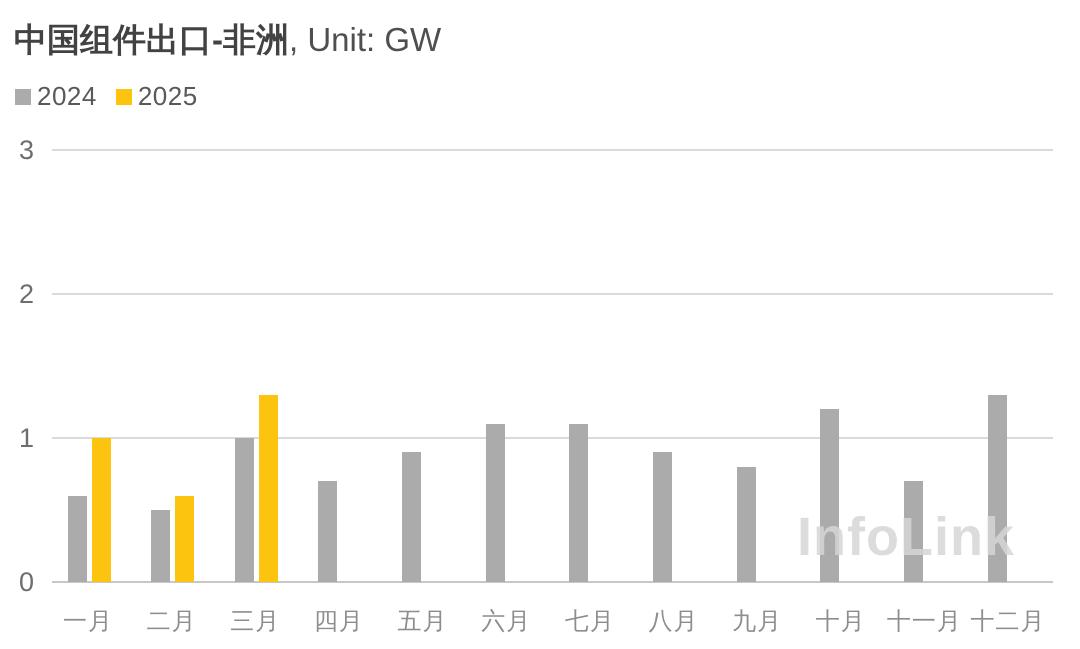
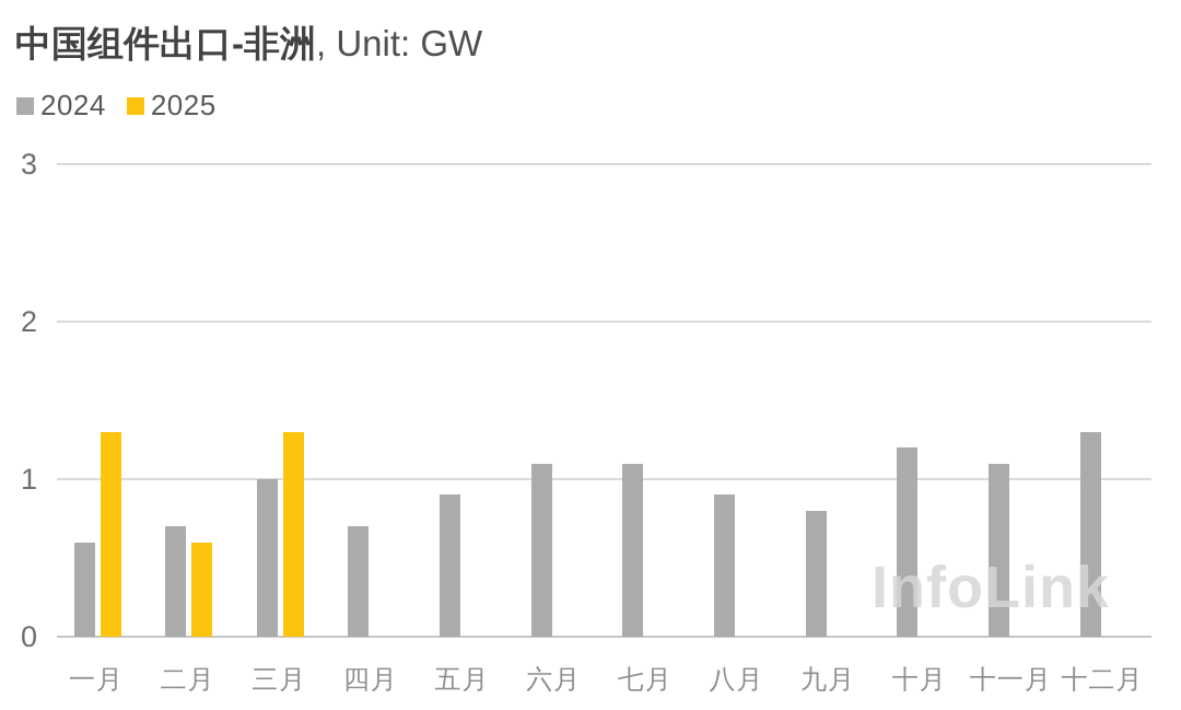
2025/一月: 1.0 -> 1.3
2024/二月: 0.5 -> 0.7
2024/十一月: 0.7 -> 1.1
